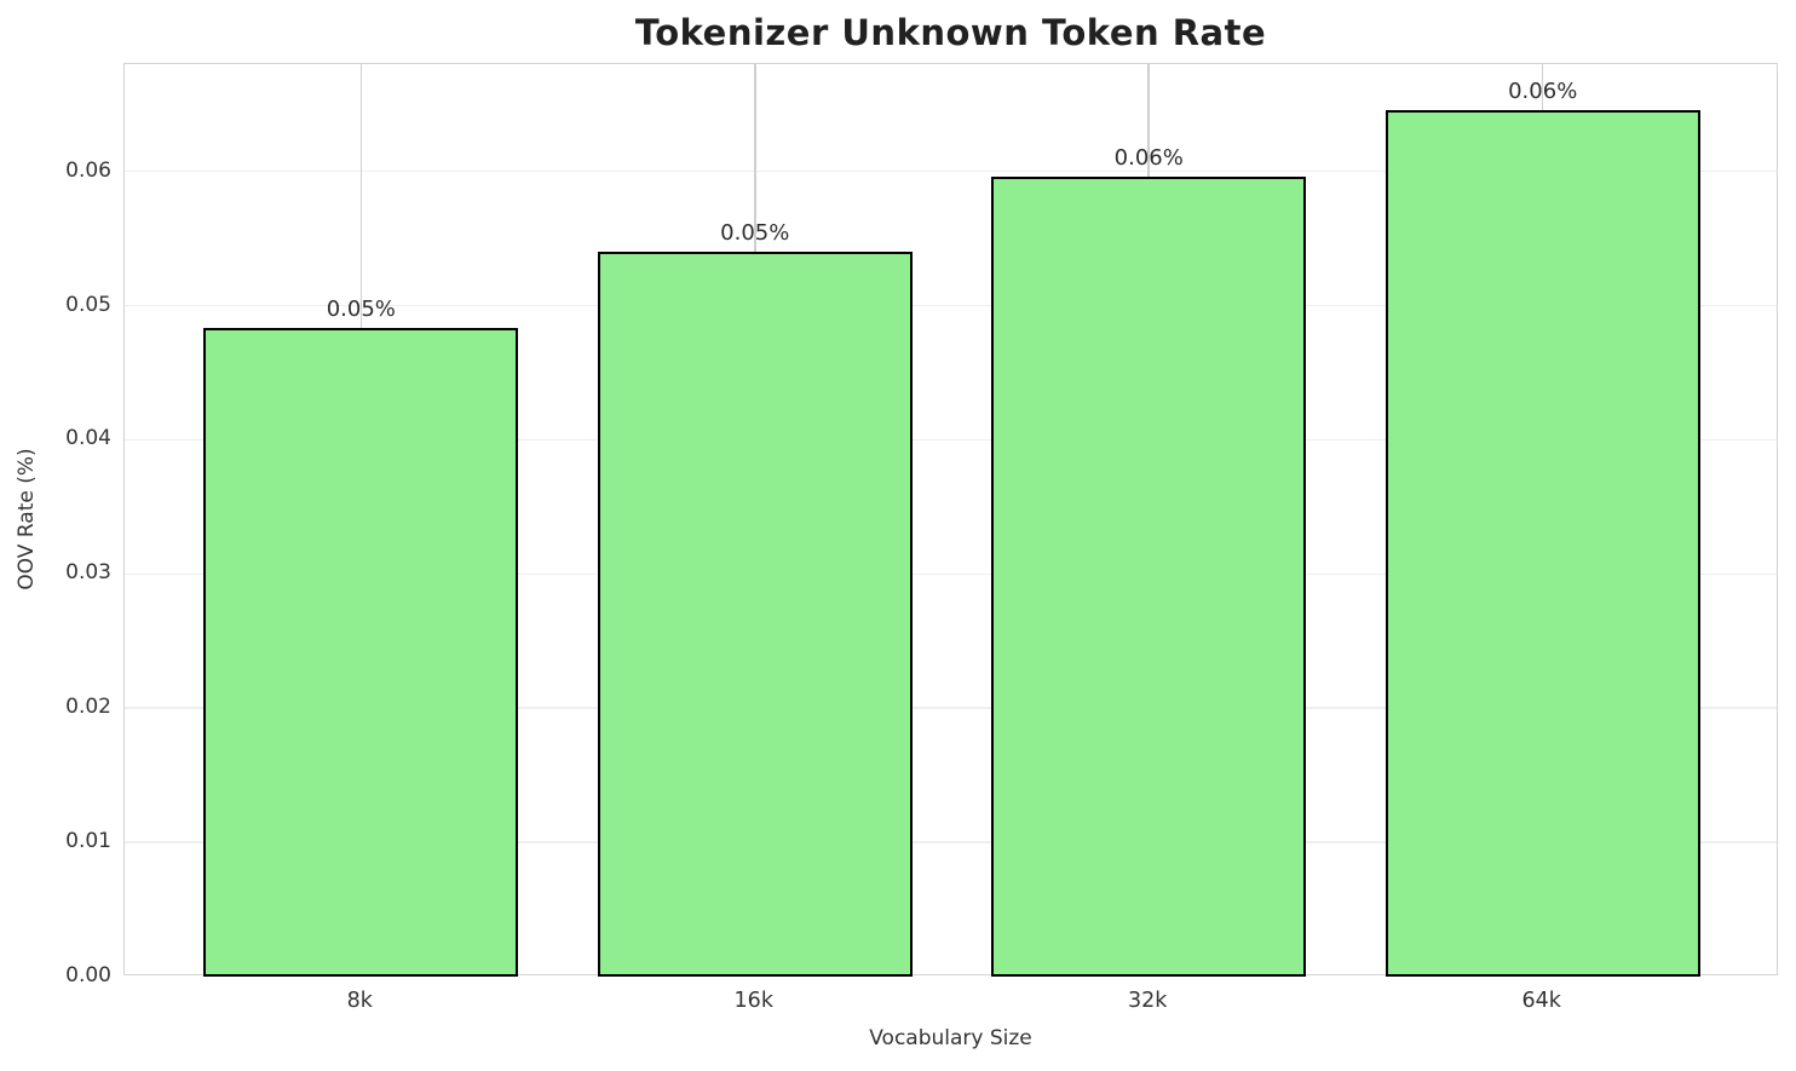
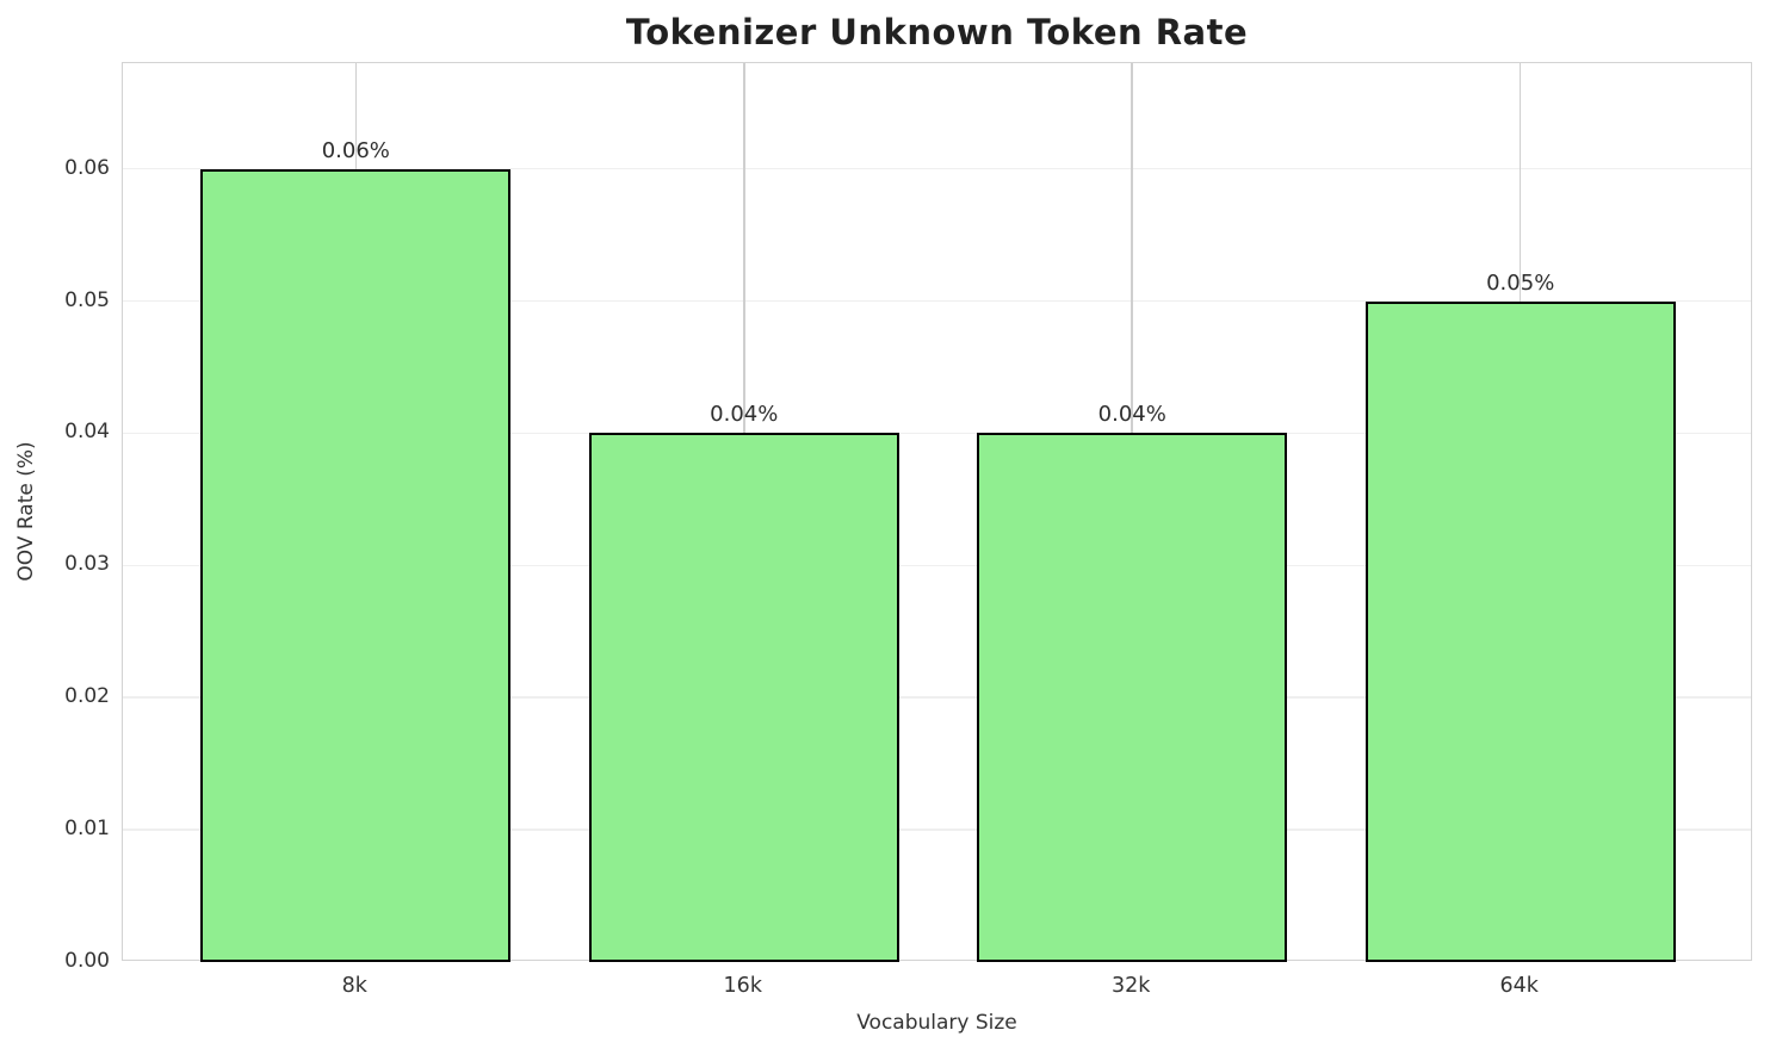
8k: 0.05% -> 0.06%
16k: 0.05% -> 0.04%
32k: 0.06% -> 0.04%
64k: 0.06% -> 0.05%
